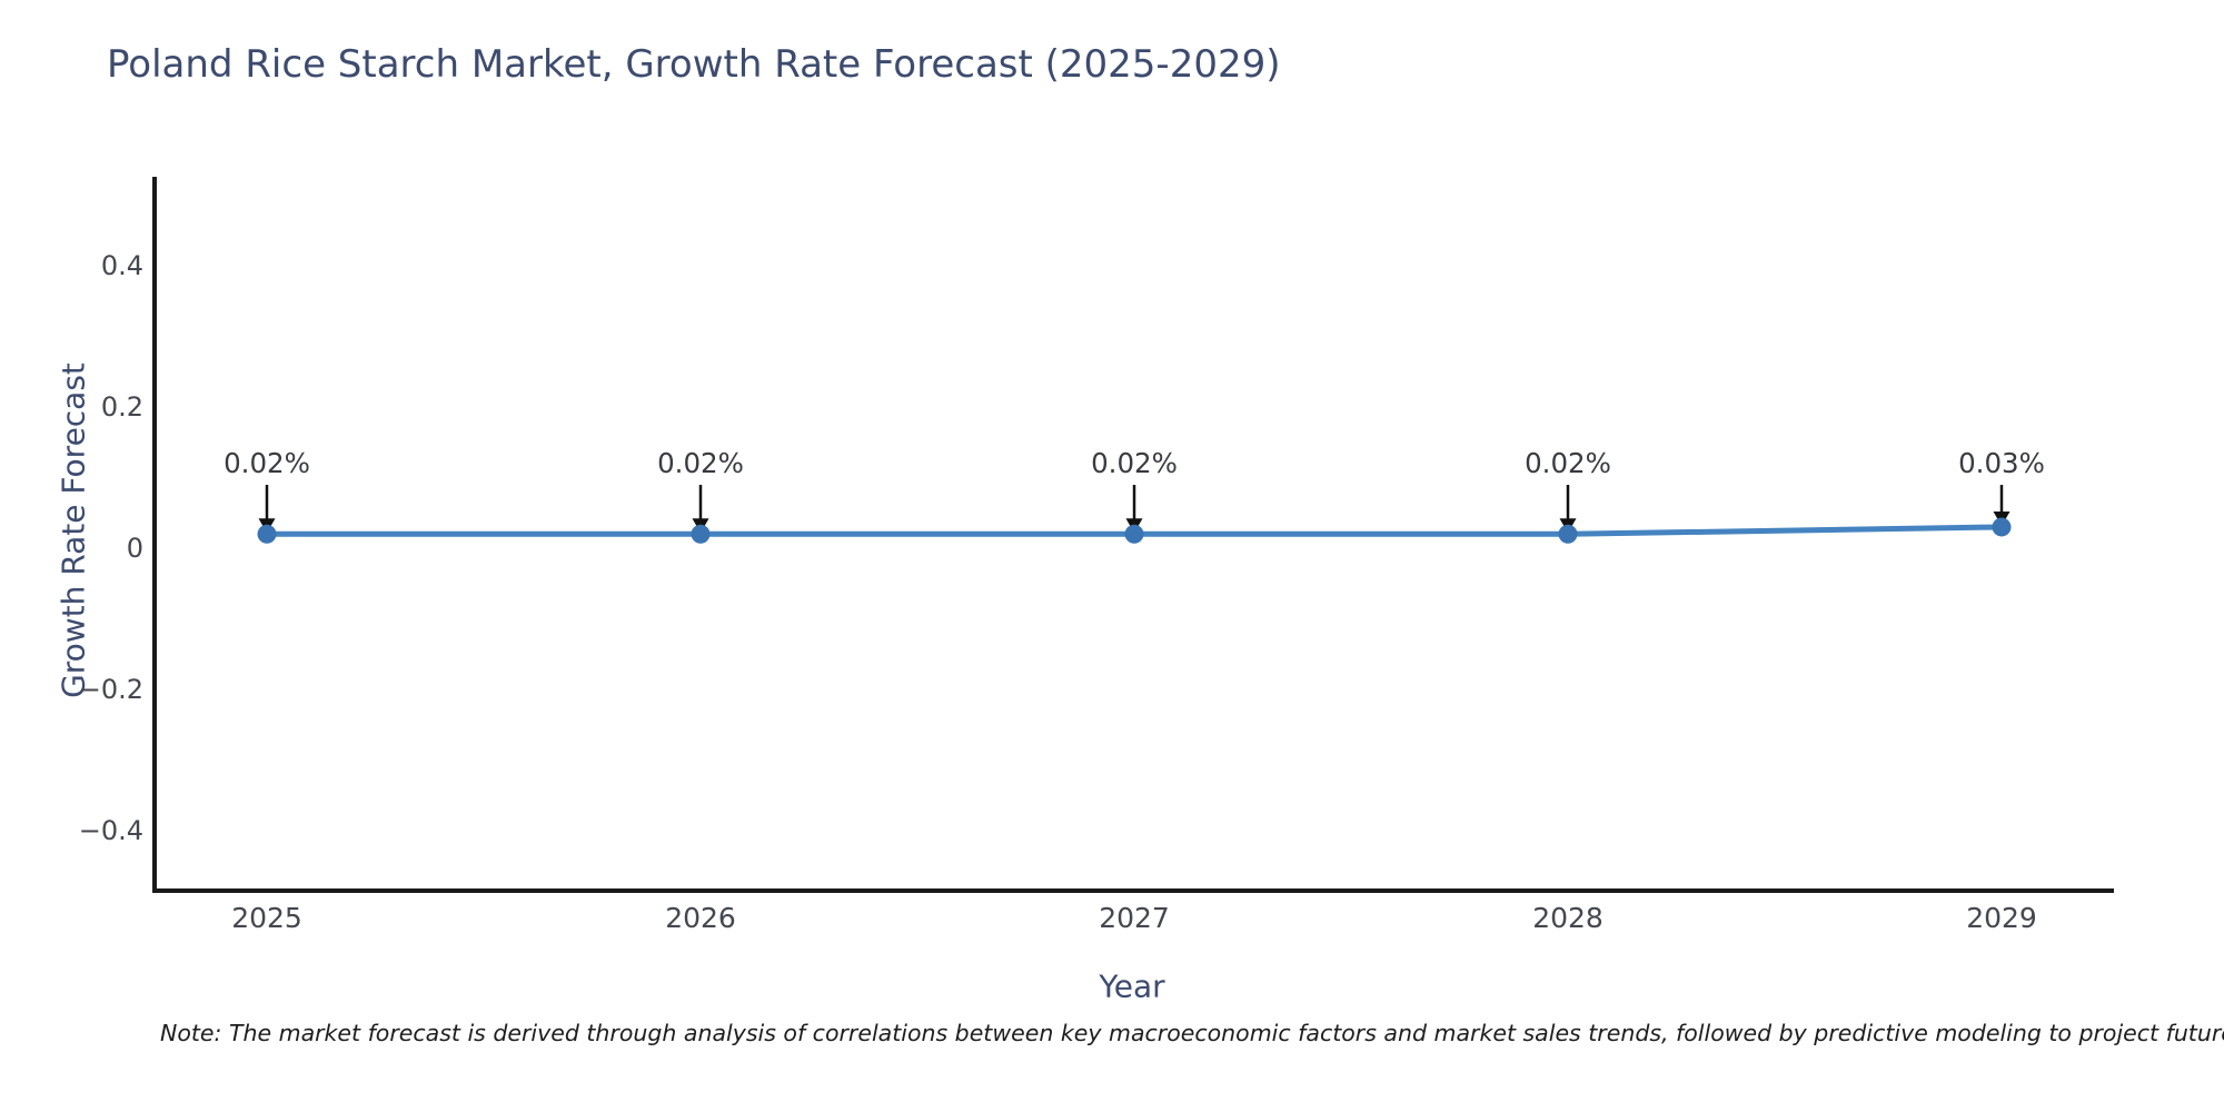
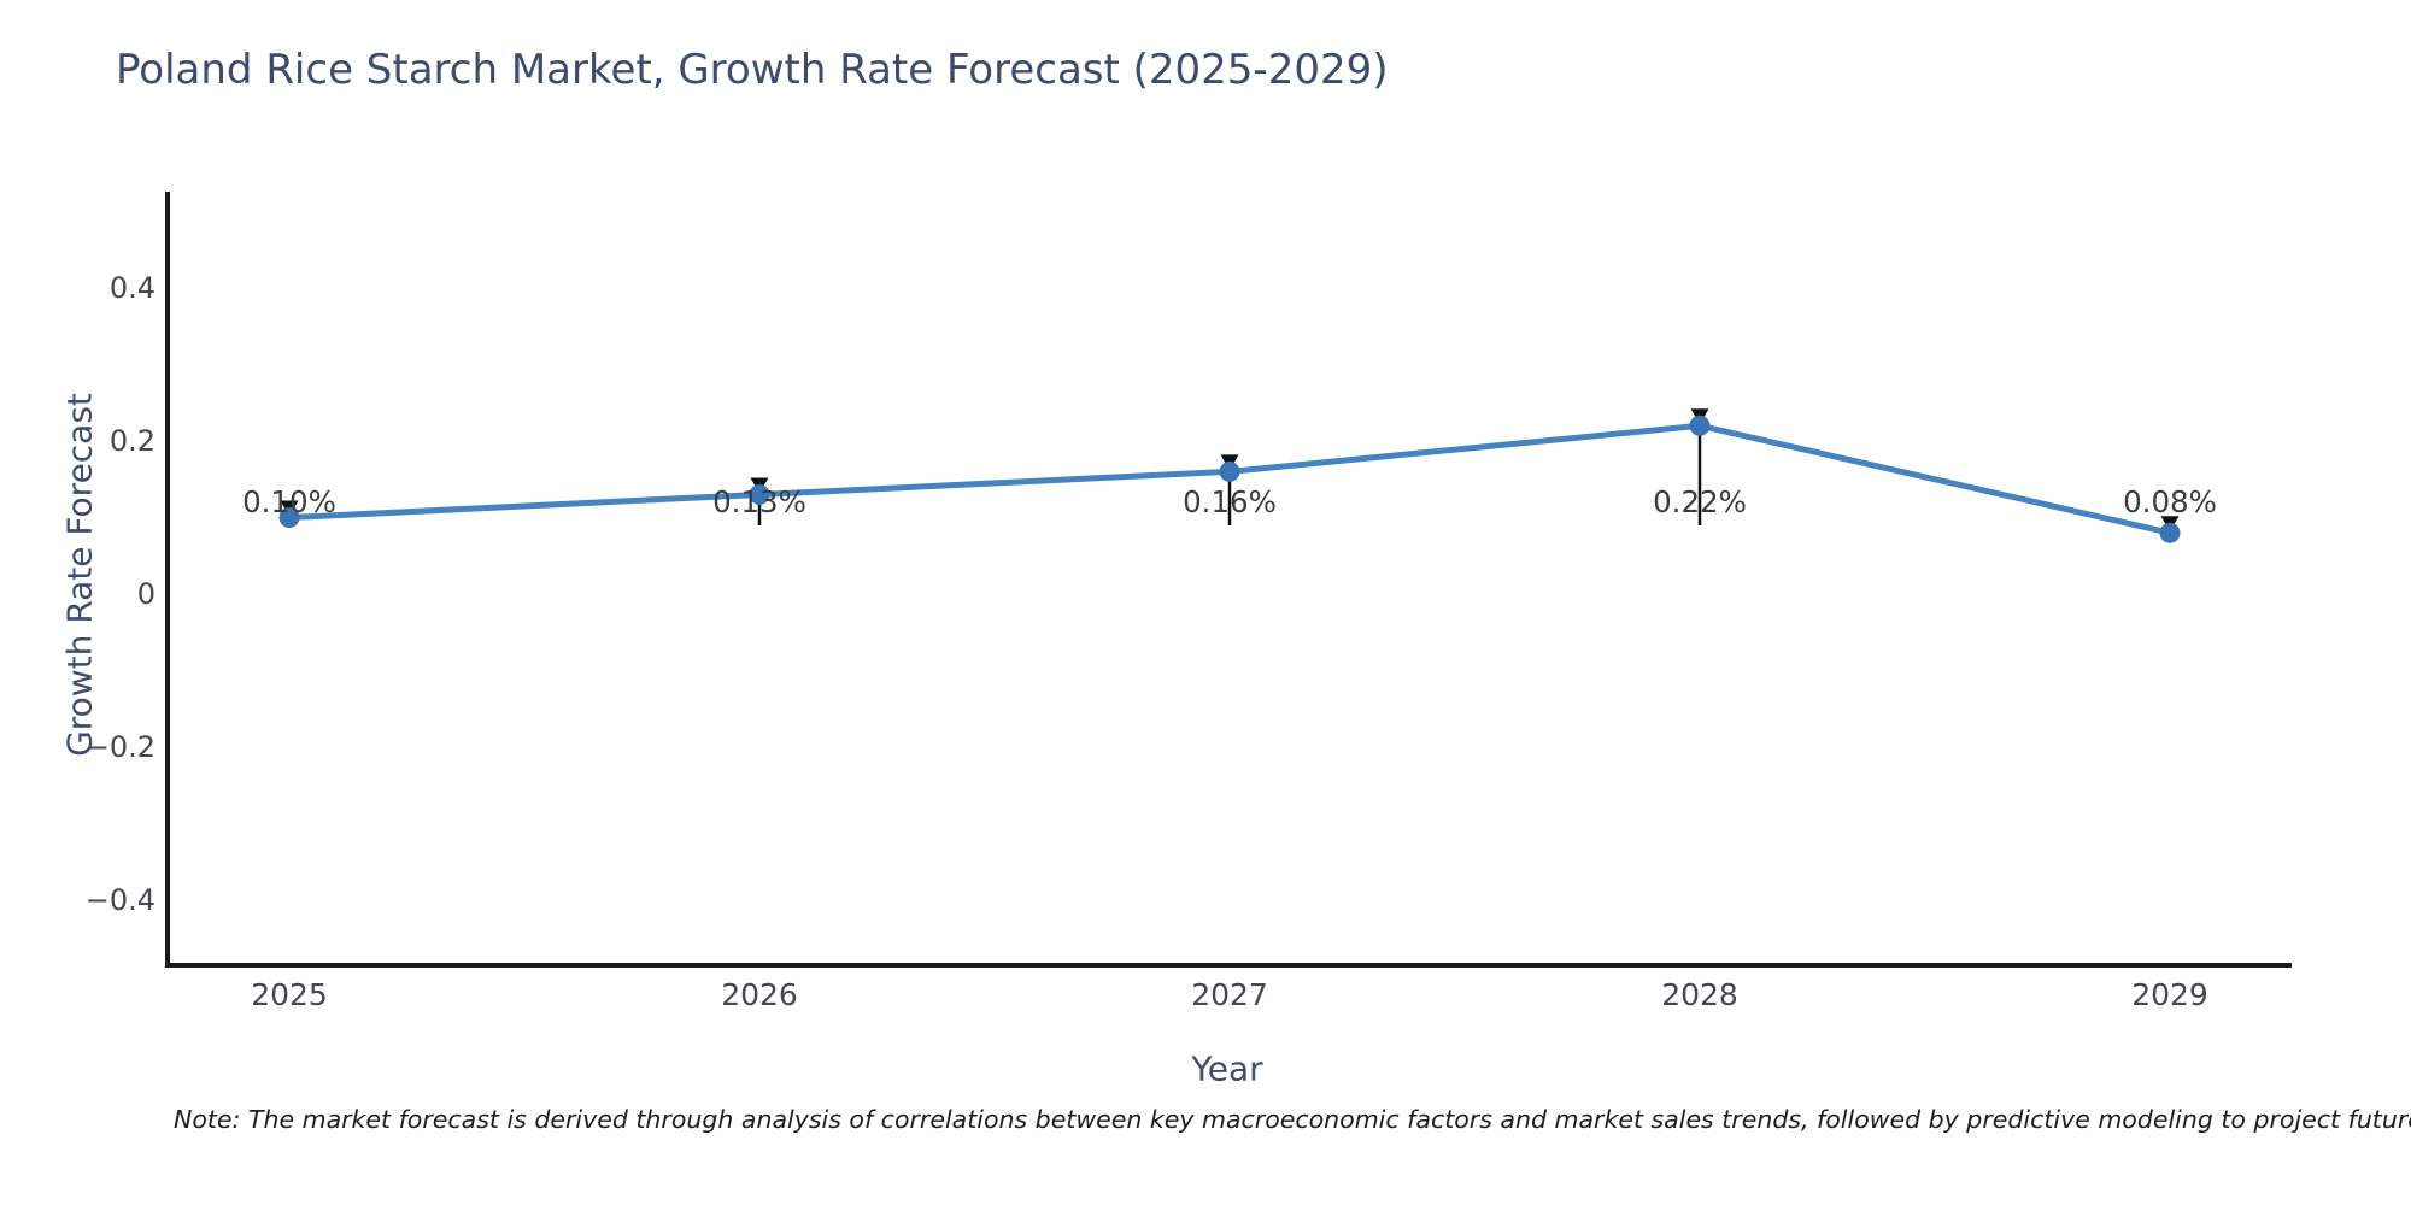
2025: 0.02% -> 0.10%
2026: 0.02% -> 0.13%
2027: 0.02% -> 0.16%
2028: 0.02% -> 0.22%
2029: 0.03% -> 0.08%
